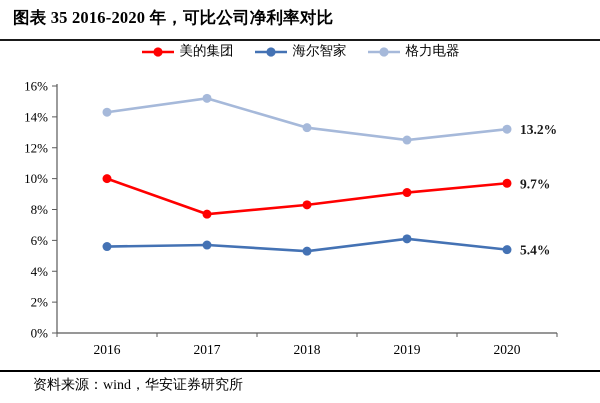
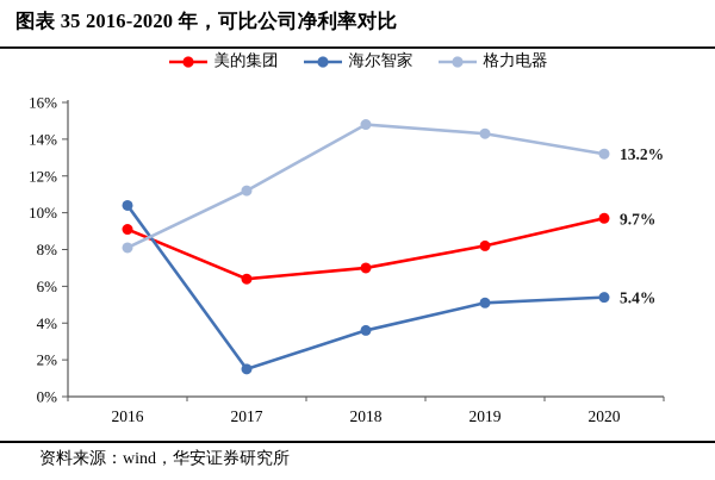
美的集团/2016: 10.0% -> 9.1%
海尔智家/2016: 5.6% -> 10.4%
格力电器/2016: 14.3% -> 8.1%
美的集团/2017: 7.7% -> 6.4%
海尔智家/2017: 5.7% -> 1.5%
格力电器/2017: 15.2% -> 11.2%
美的集团/2018: 8.3% -> 7.0%
海尔智家/2018: 5.3% -> 3.6%
格力电器/2018: 13.3% -> 14.8%
美的集团/2019: 9.1% -> 8.2%
海尔智家/2019: 6.1% -> 5.1%
格力电器/2019: 12.5% -> 14.3%
